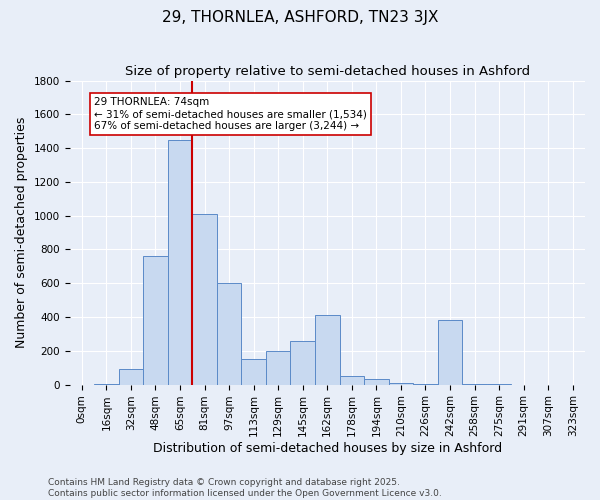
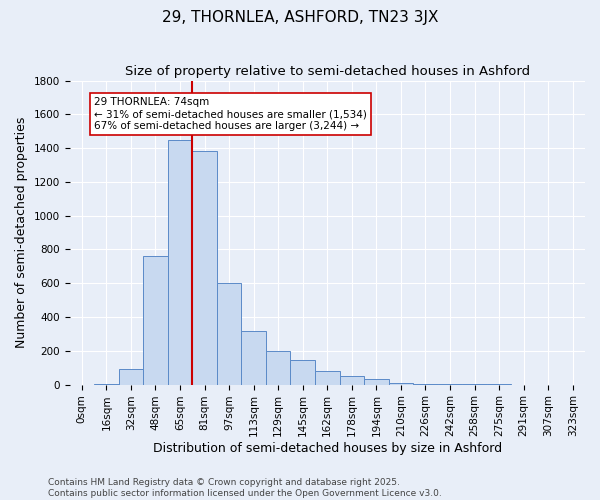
81sqm: 1010 -> 1380
113sqm: 150 -> 320
145sqm: 260 -> 140
162sqm: 410 -> 80
242sqm: 380 -> 0
